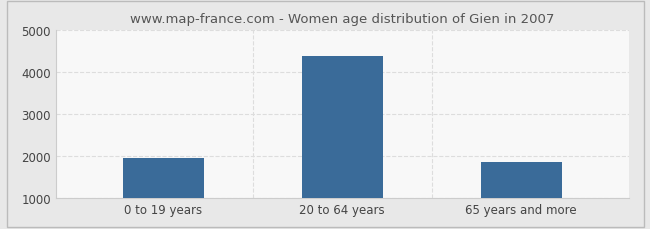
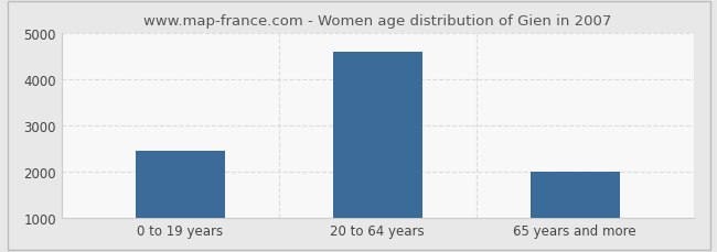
0 to 19 years: 1950 -> 2450
20 to 64 years: 4390 -> 4600
65 years and more: 1860 -> 2000
